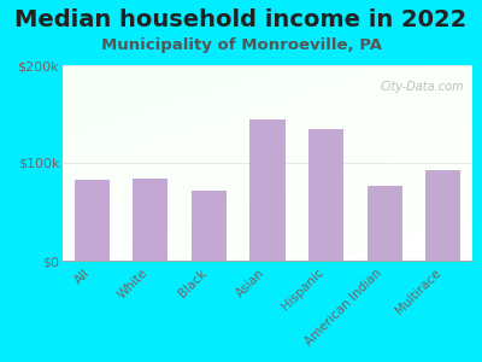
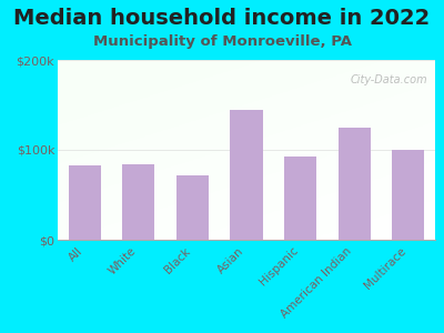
Hispanic: $134k -> $92k
American Indian: $76k -> $125k
Multirace: $92k -> $100k
